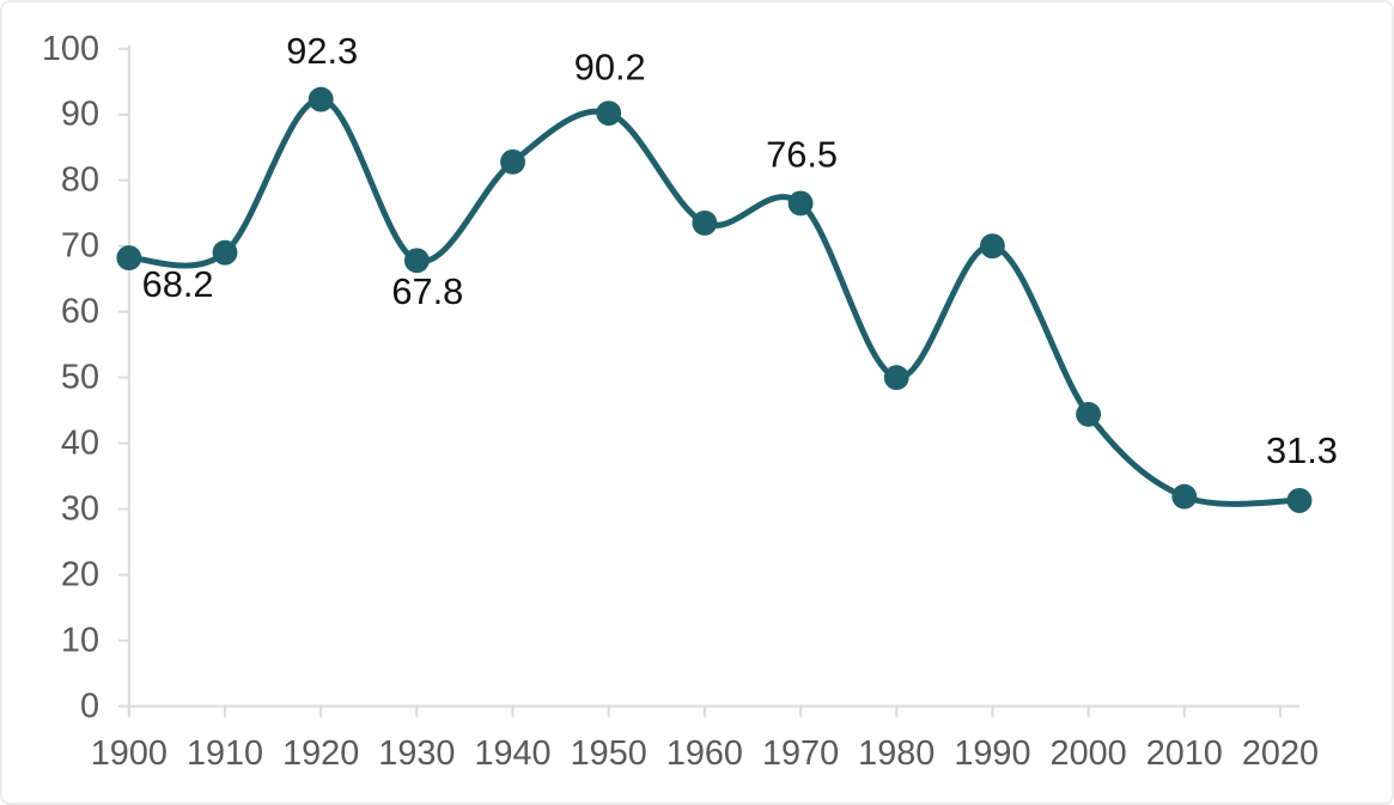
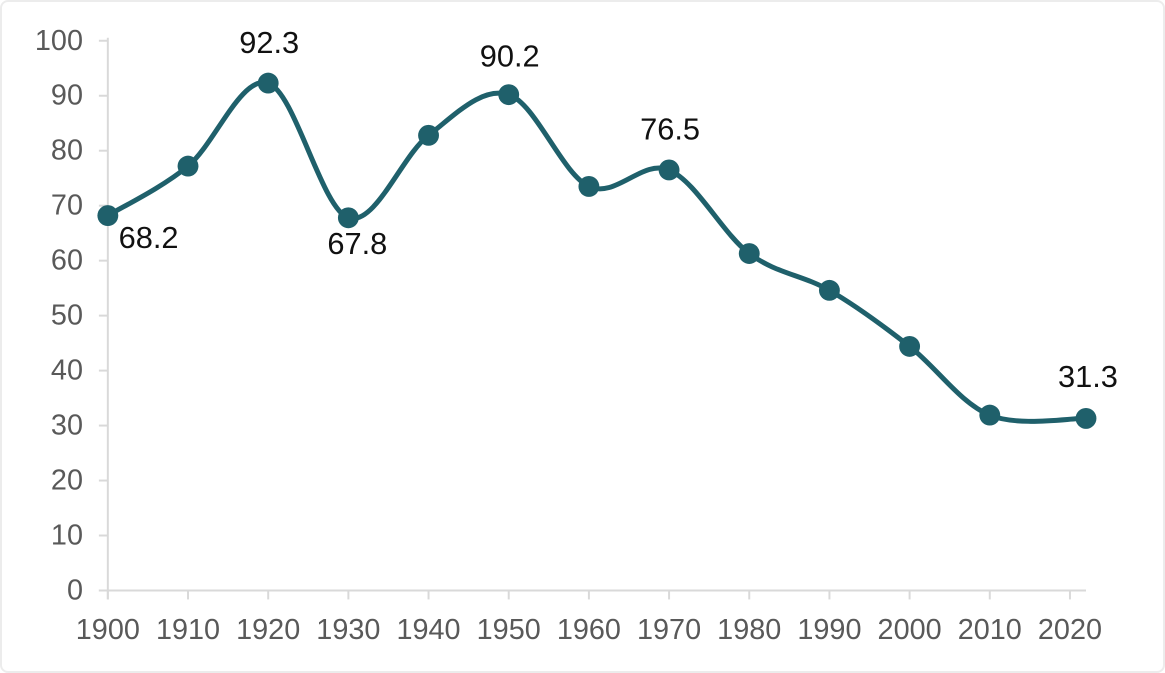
1910: 69 -> 77
1980: 50 -> 61
1990: 70 -> 55
